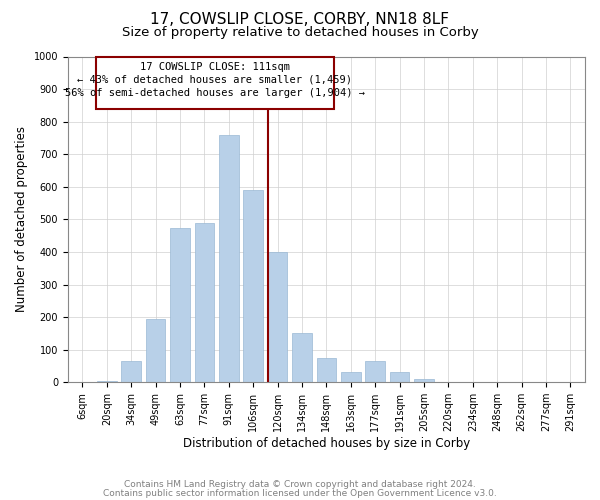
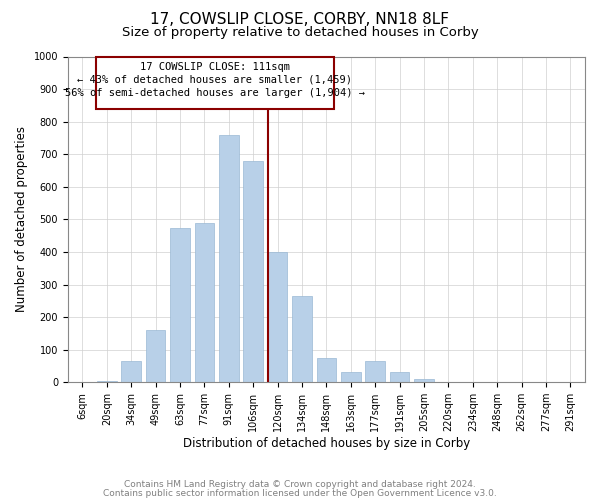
49sqm: 195 -> 160
106sqm: 590 -> 680
134sqm: 150 -> 265
